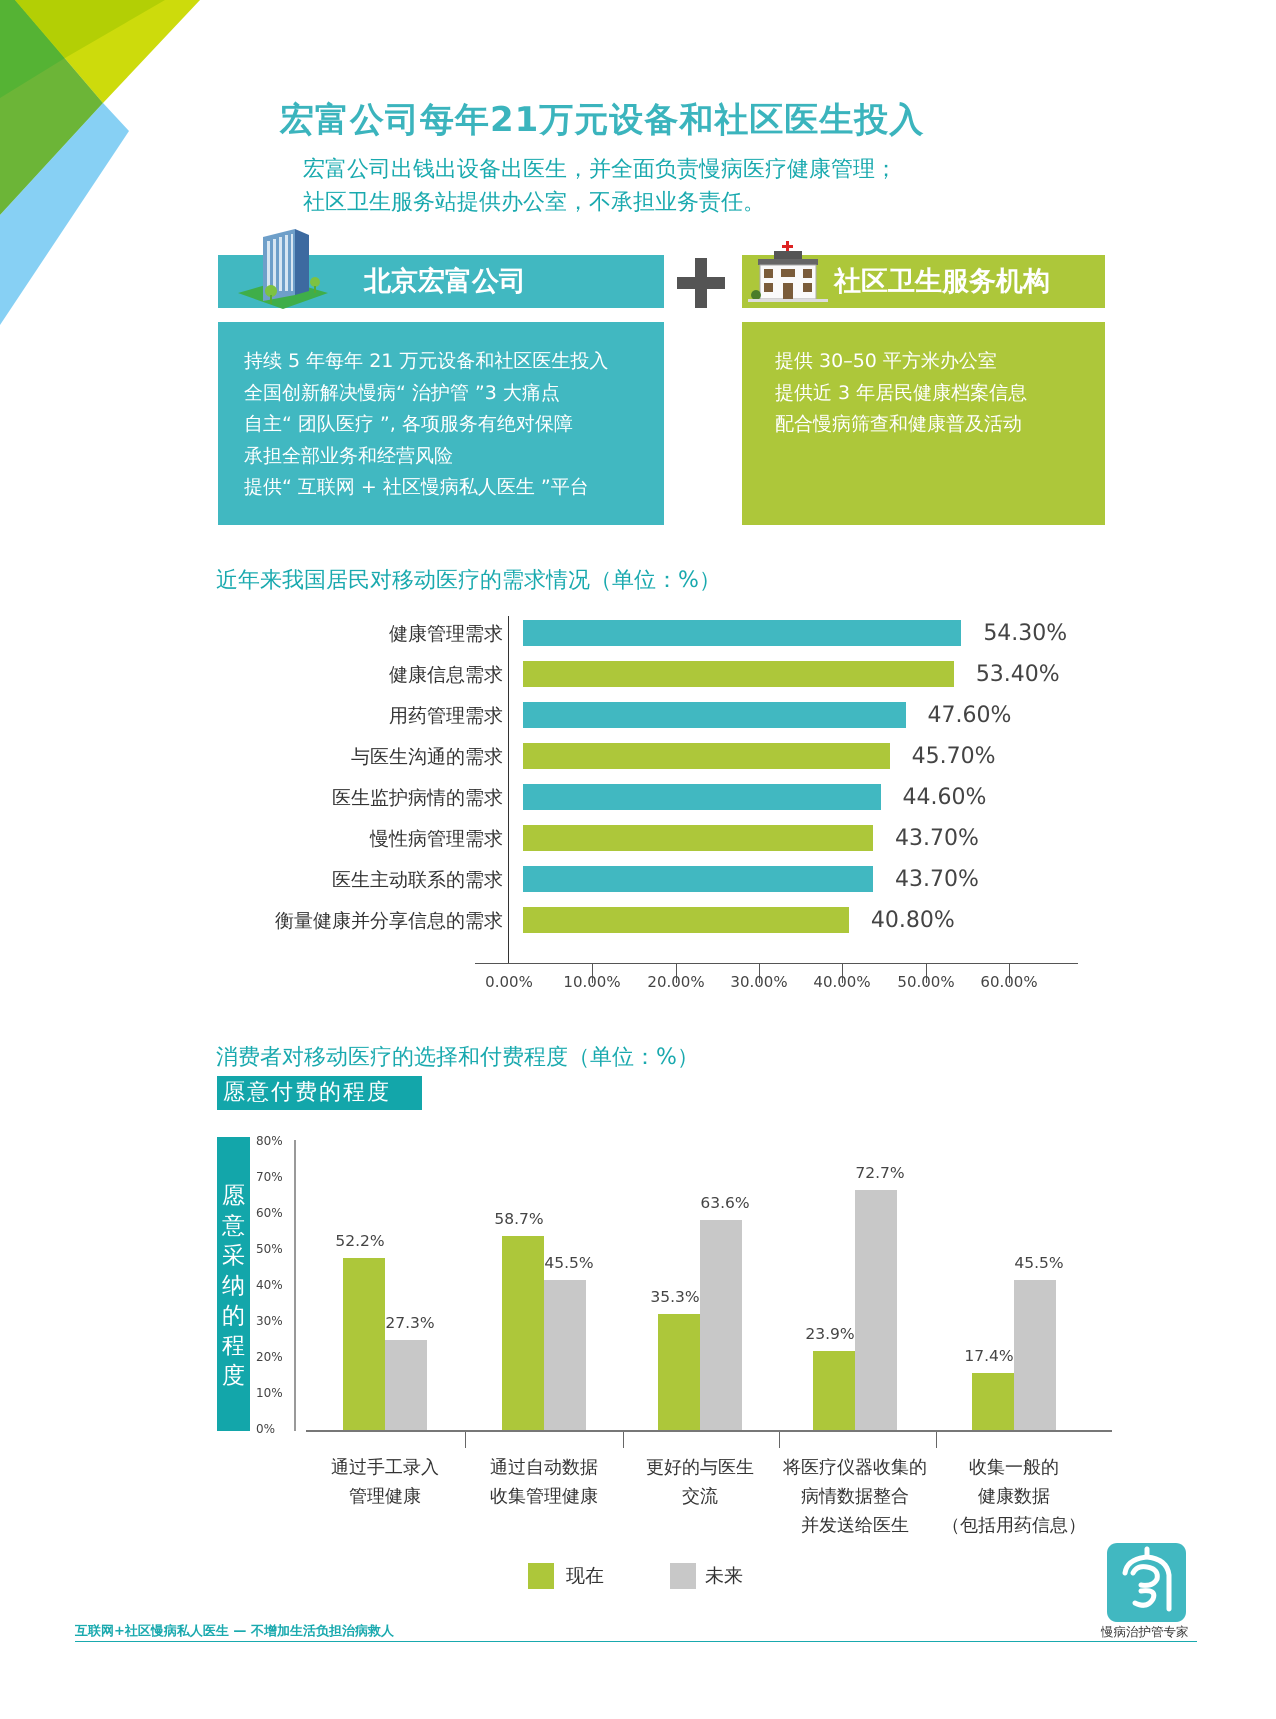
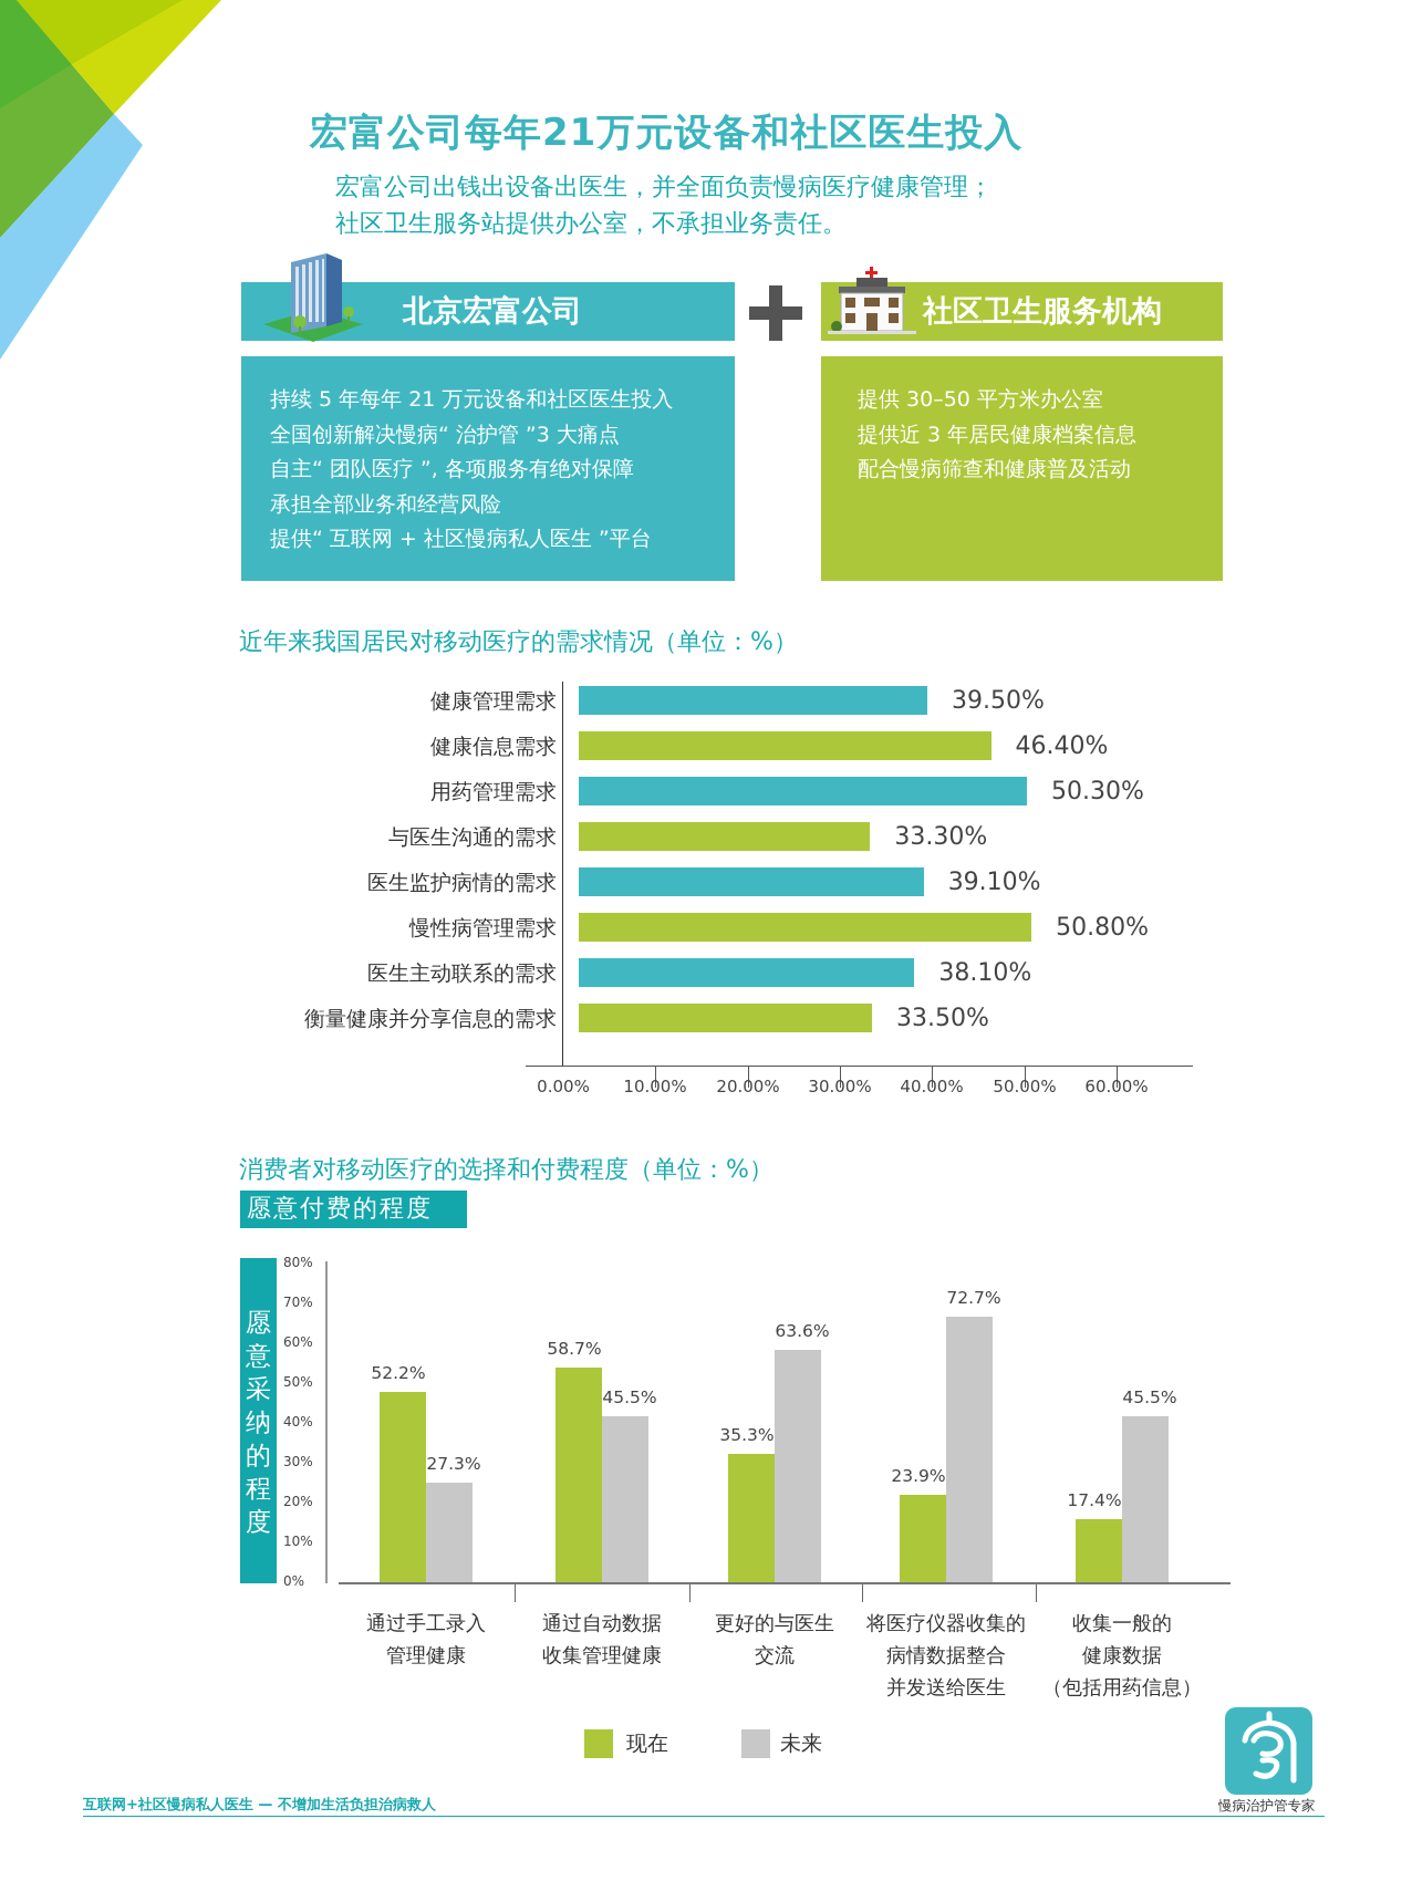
近年来我国居民对移动医疗的需求情况（单位：%）/健康管理需求: 54.30% -> 39.50%
近年来我国居民对移动医疗的需求情况（单位：%）/健康信息需求: 53.40% -> 46.40%
近年来我国居民对移动医疗的需求情况（单位：%）/用药管理需求: 47.60% -> 50.30%
近年来我国居民对移动医疗的需求情况（单位：%）/与医生沟通的需求: 45.70% -> 33.30%
近年来我国居民对移动医疗的需求情况（单位：%）/医生监护病情的需求: 44.60% -> 39.10%
近年来我国居民对移动医疗的需求情况（单位：%）/慢性病管理需求: 43.70% -> 50.80%
近年来我国居民对移动医疗的需求情况（单位：%）/医生主动联系的需求: 43.70% -> 38.10%
近年来我国居民对移动医疗的需求情况（单位：%）/衡量健康并分享信息的需求: 40.80% -> 33.50%
